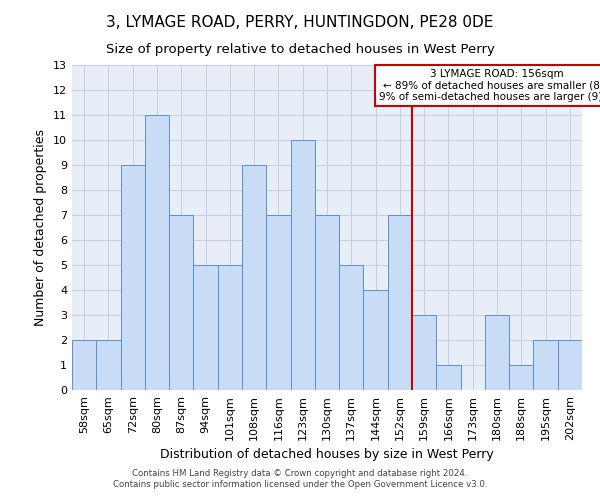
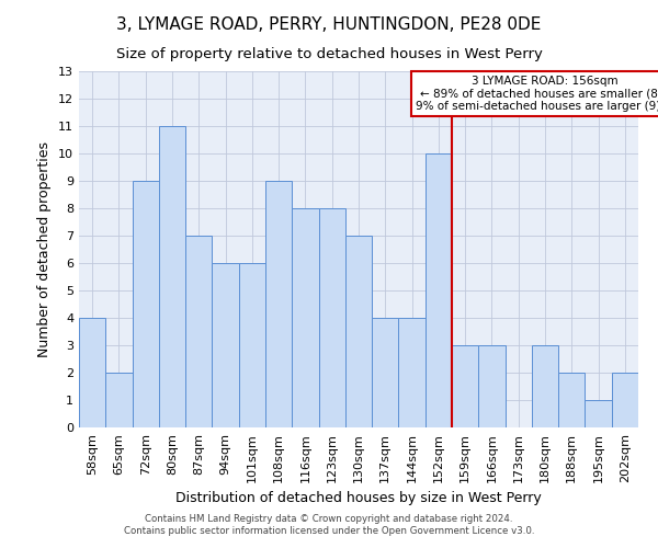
58sqm: 2 -> 4
94sqm: 5 -> 6
101sqm: 5 -> 6
116sqm: 7 -> 8
123sqm: 10 -> 8
137sqm: 5 -> 4
152sqm: 7 -> 10
166sqm: 1 -> 3
188sqm: 1 -> 2
195sqm: 2 -> 1
